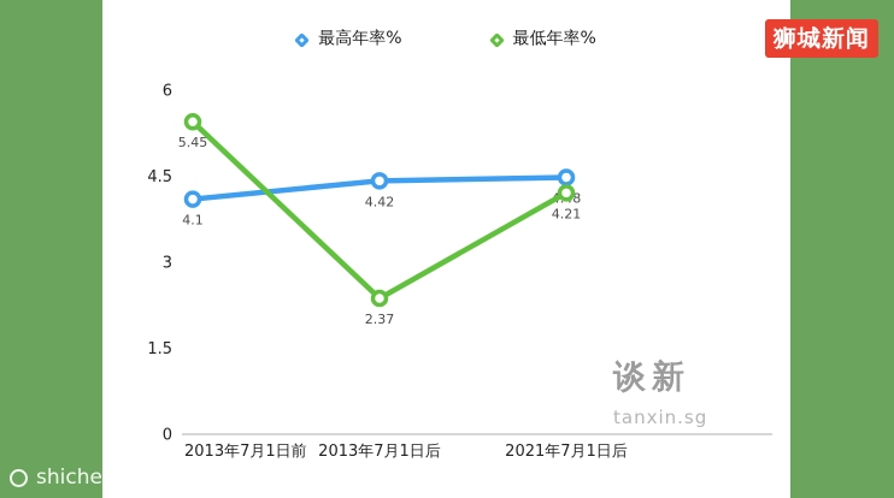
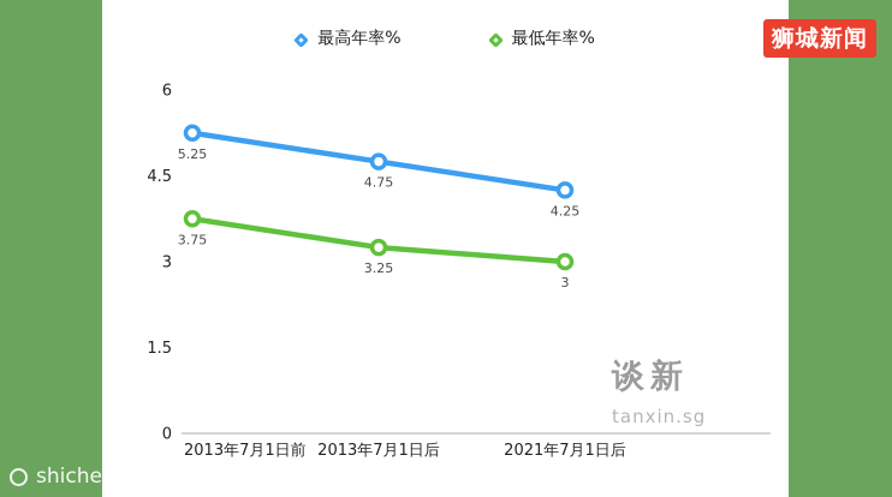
最高年率%/2013年7月1日前: 4.1 -> 5.25
最低年率%/2013年7月1日前: 5.45 -> 3.75
最高年率%/2013年7月1日后: 4.42 -> 4.75
最低年率%/2013年7月1日后: 2.37 -> 3.25
最高年率%/2021年7月1日后: 4.48 -> 4.25
最低年率%/2021年7月1日后: 4.21 -> 3
